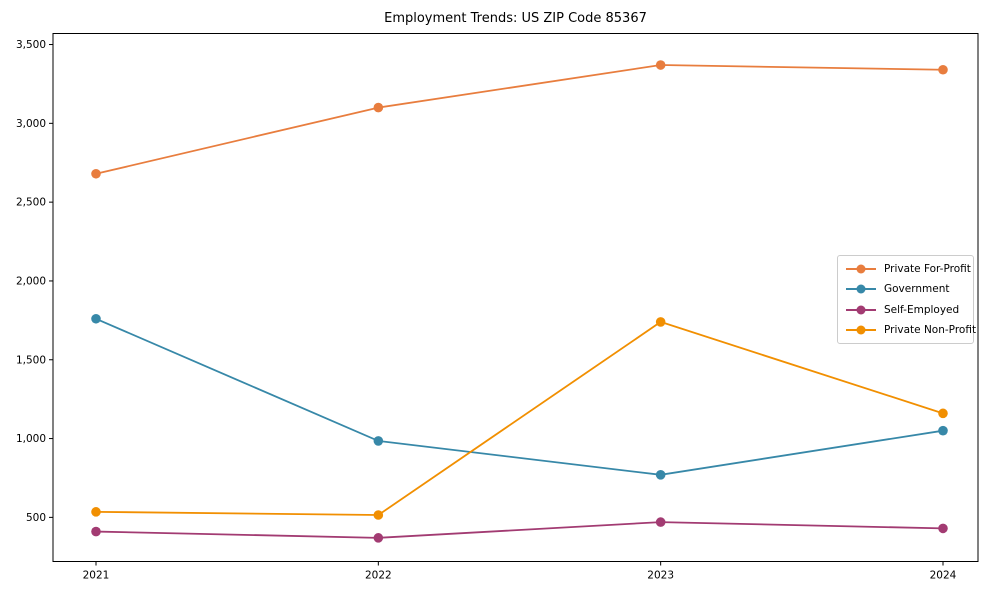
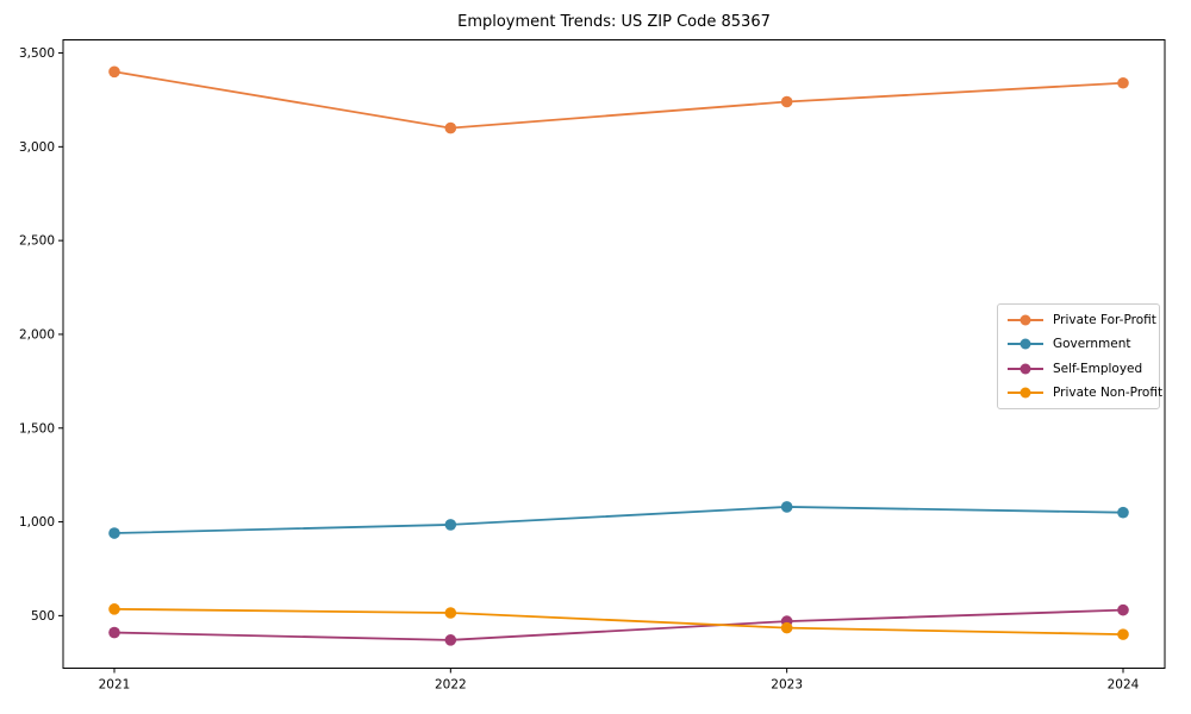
Private For-Profit/2021: 2680 -> 3400
Government/2021: 1760 -> 940
Private For-Profit/2023: 3370 -> 3240
Government/2023: 770 -> 1080
Private Non-Profit/2023: 1740 -> 440
Self-Employed/2024: 430 -> 530
Private Non-Profit/2024: 1160 -> 400
